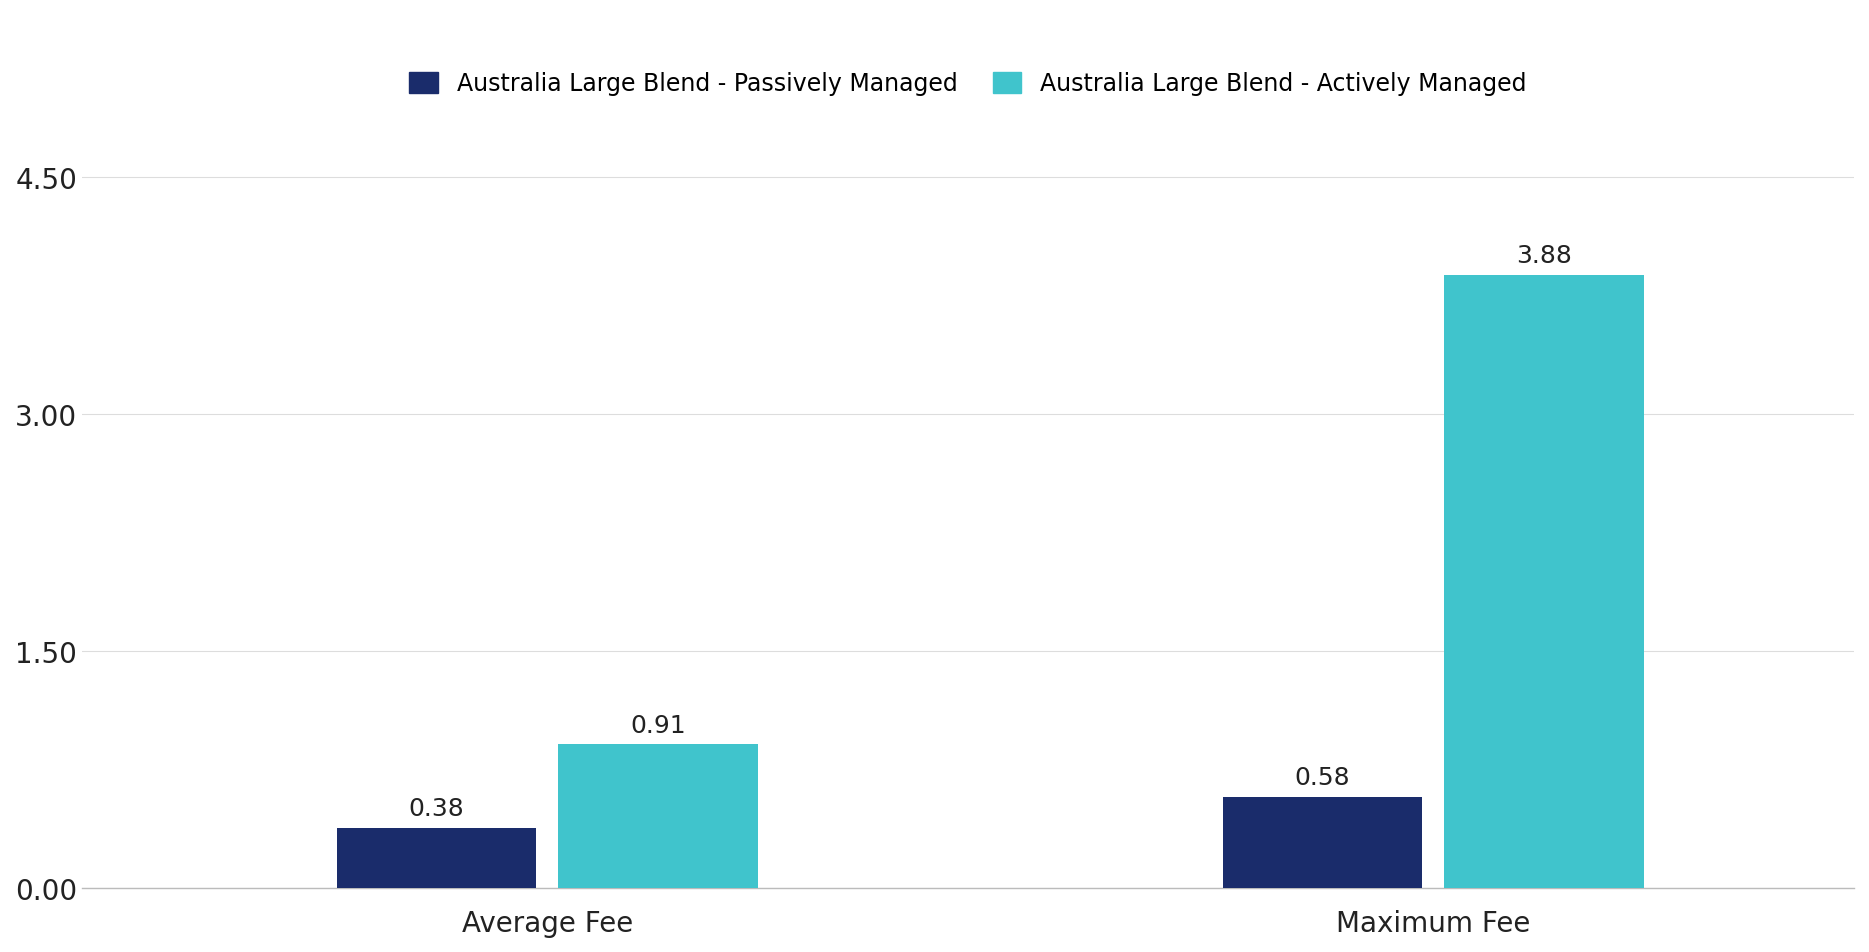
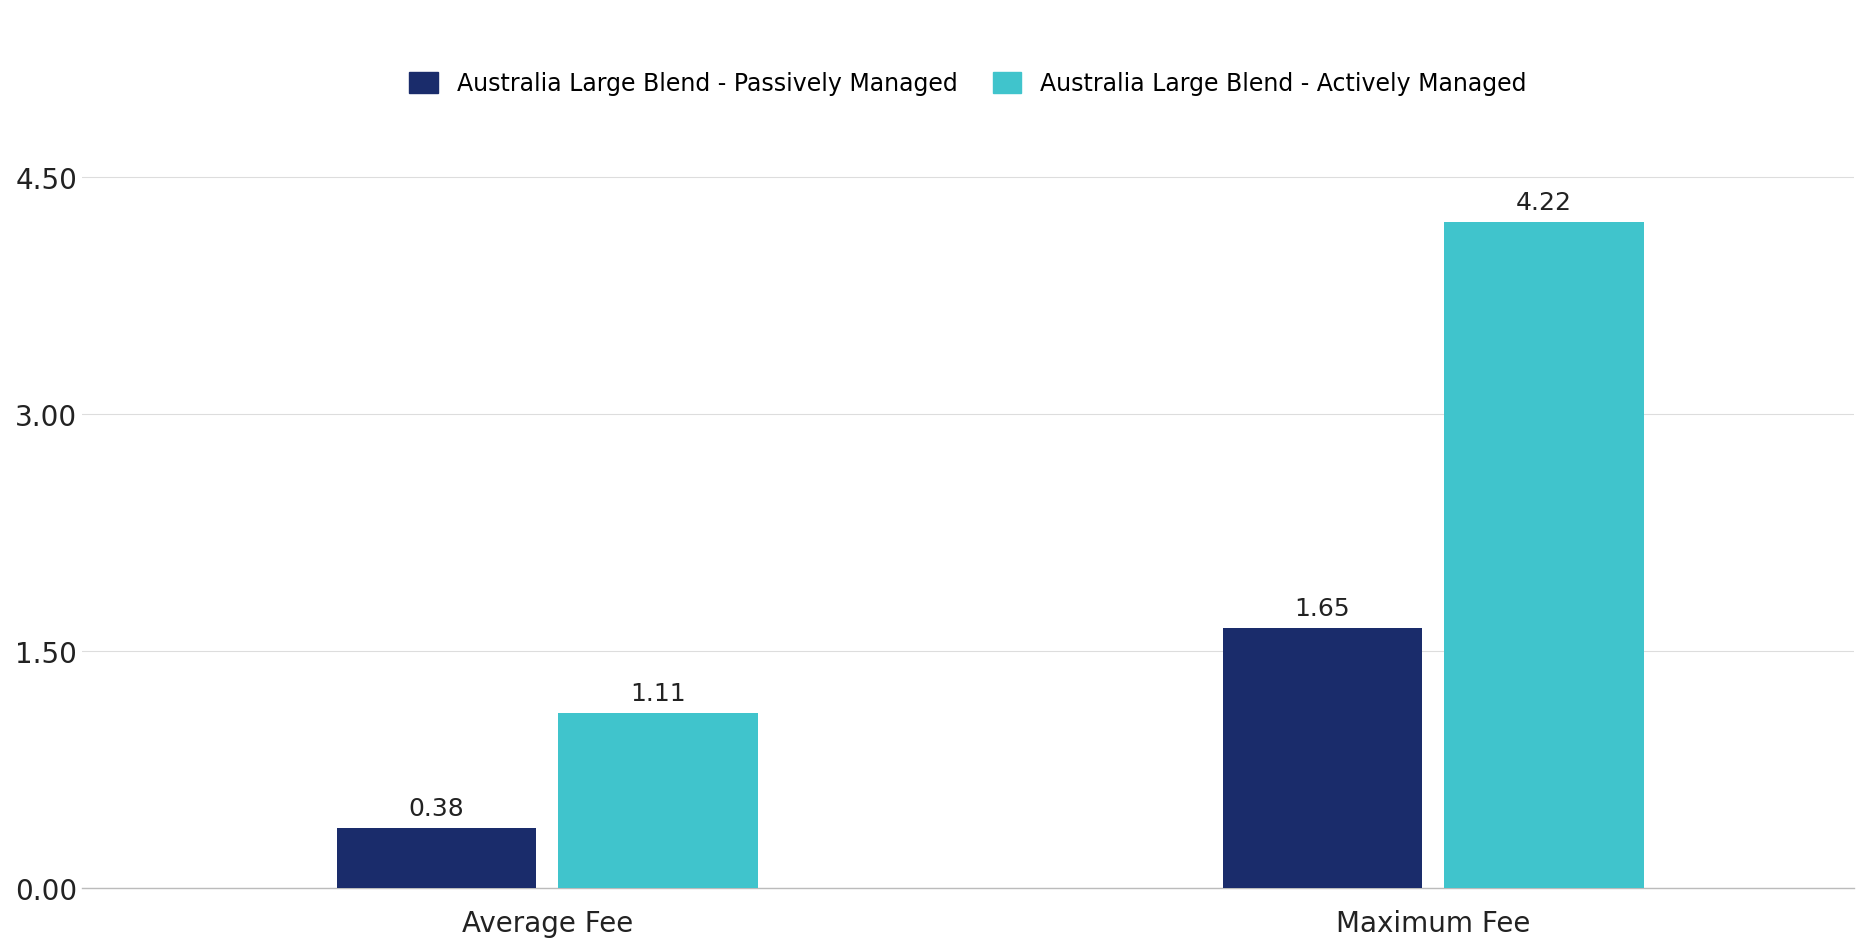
Australia Large Blend - Actively Managed/Average Fee: 0.91 -> 1.11
Australia Large Blend - Passively Managed/Maximum Fee: 0.58 -> 1.65
Australia Large Blend - Actively Managed/Maximum Fee: 3.88 -> 4.22
